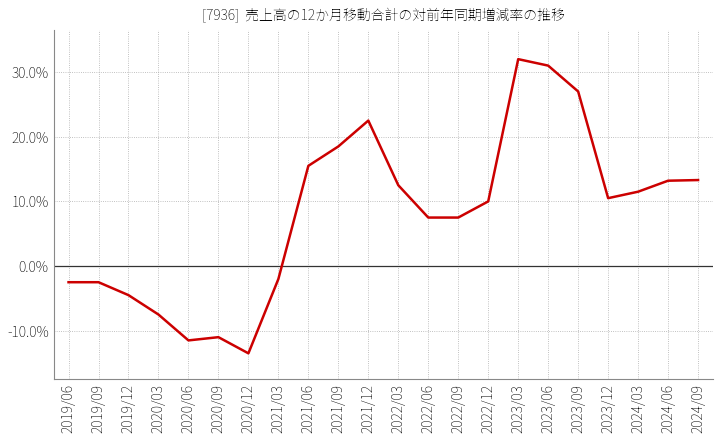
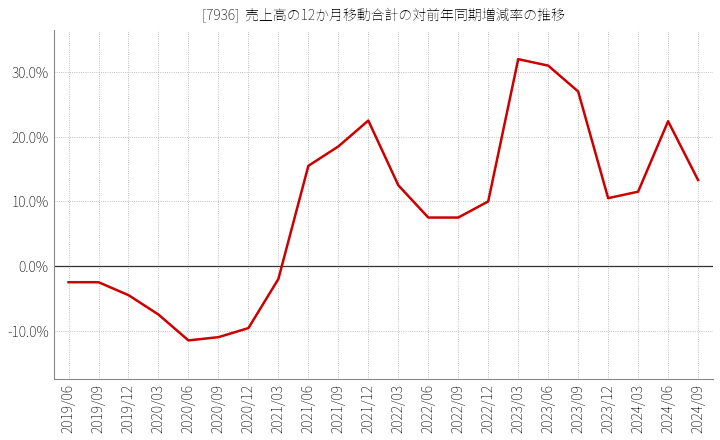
2020/12: -13.5% -> -9.6%
2024/06: 13.2% -> 22.4%
